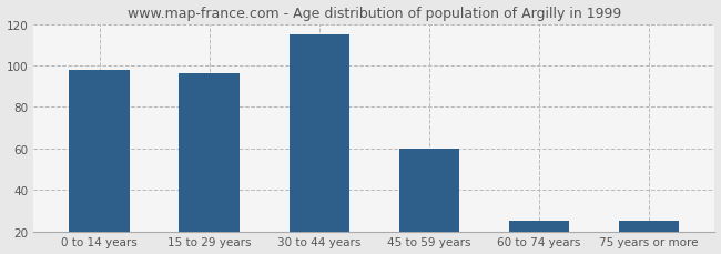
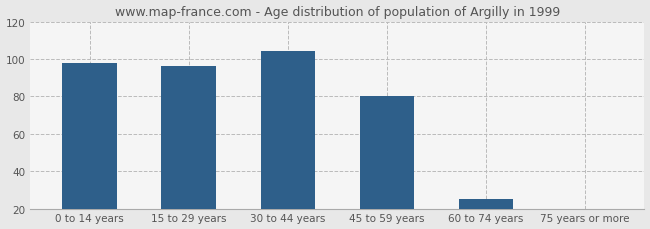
30 to 44 years: 115 -> 104
45 to 59 years: 60 -> 80
75 years or more: 25 -> 20
